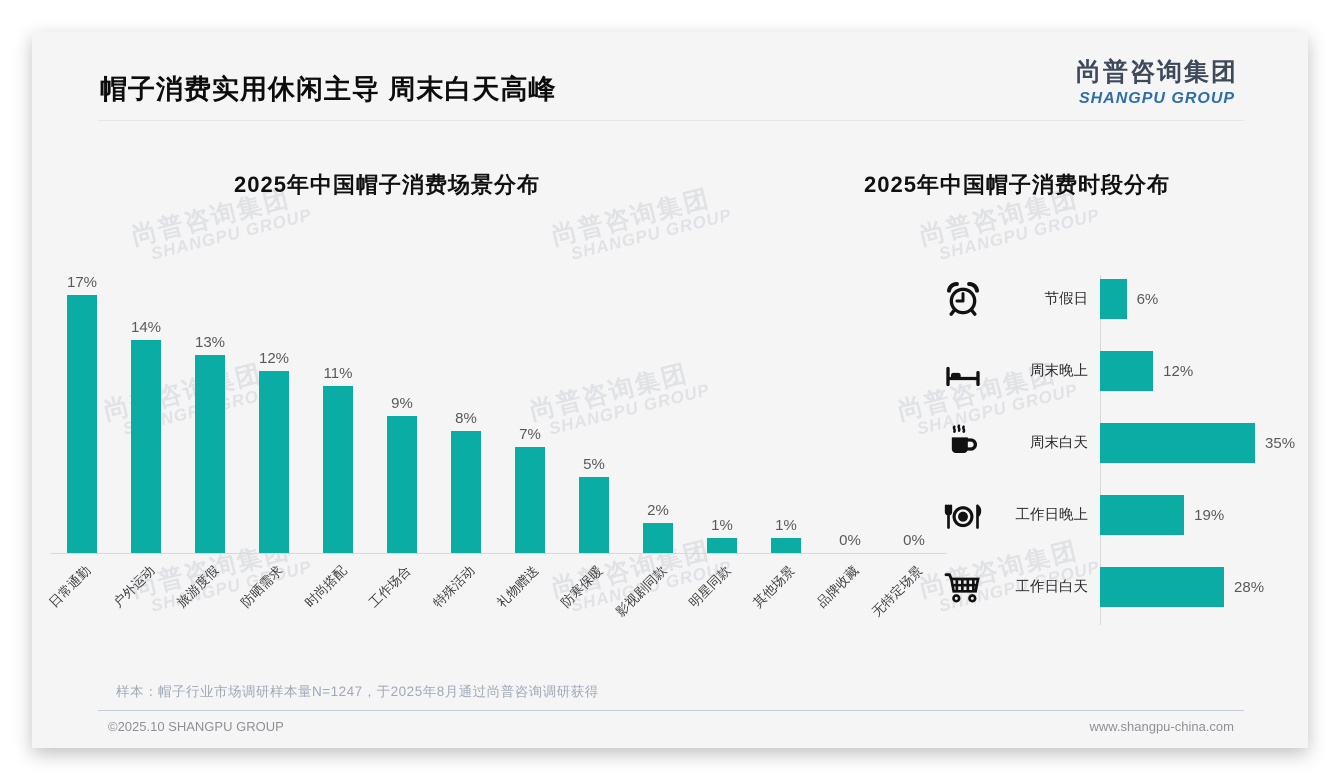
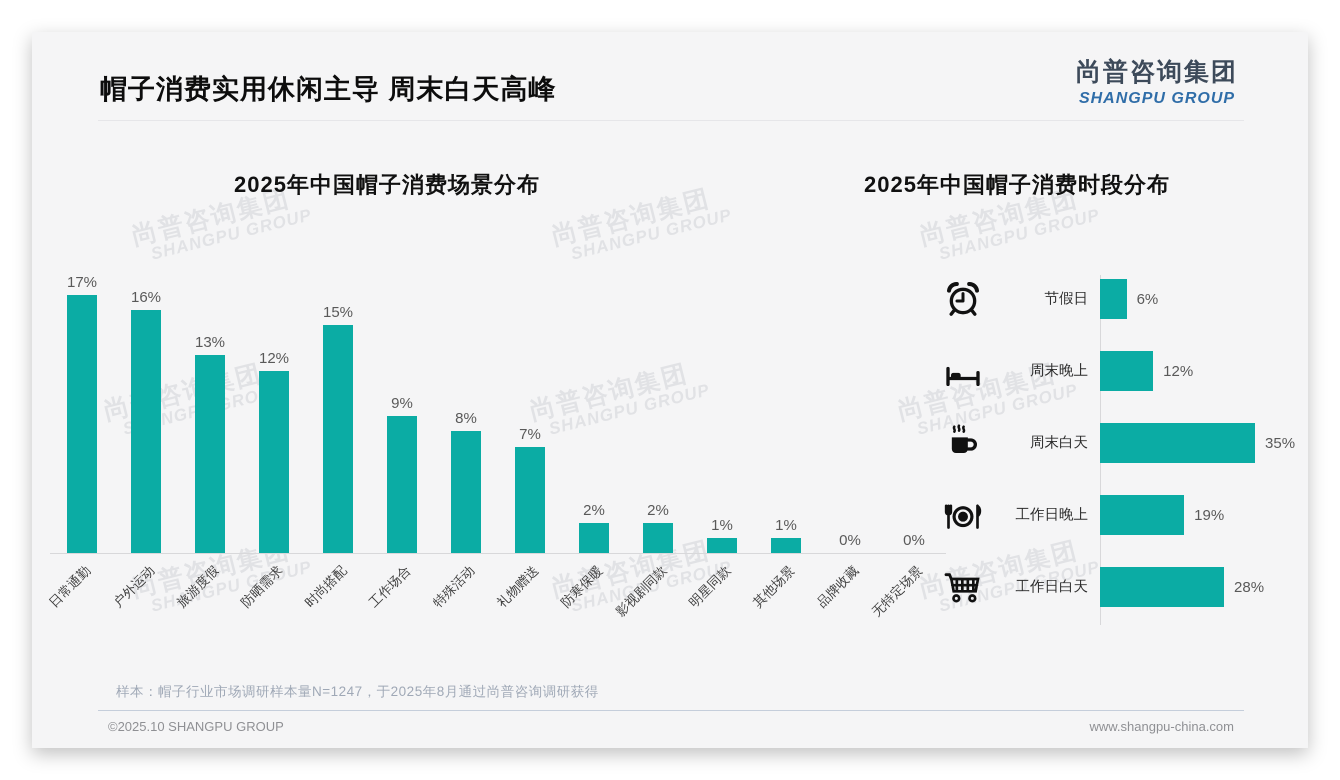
2025年中国帽子消费场景分布/户外运动: 14% -> 16%
2025年中国帽子消费场景分布/时尚搭配: 11% -> 15%
2025年中国帽子消费场景分布/防寒保暖: 5% -> 2%
